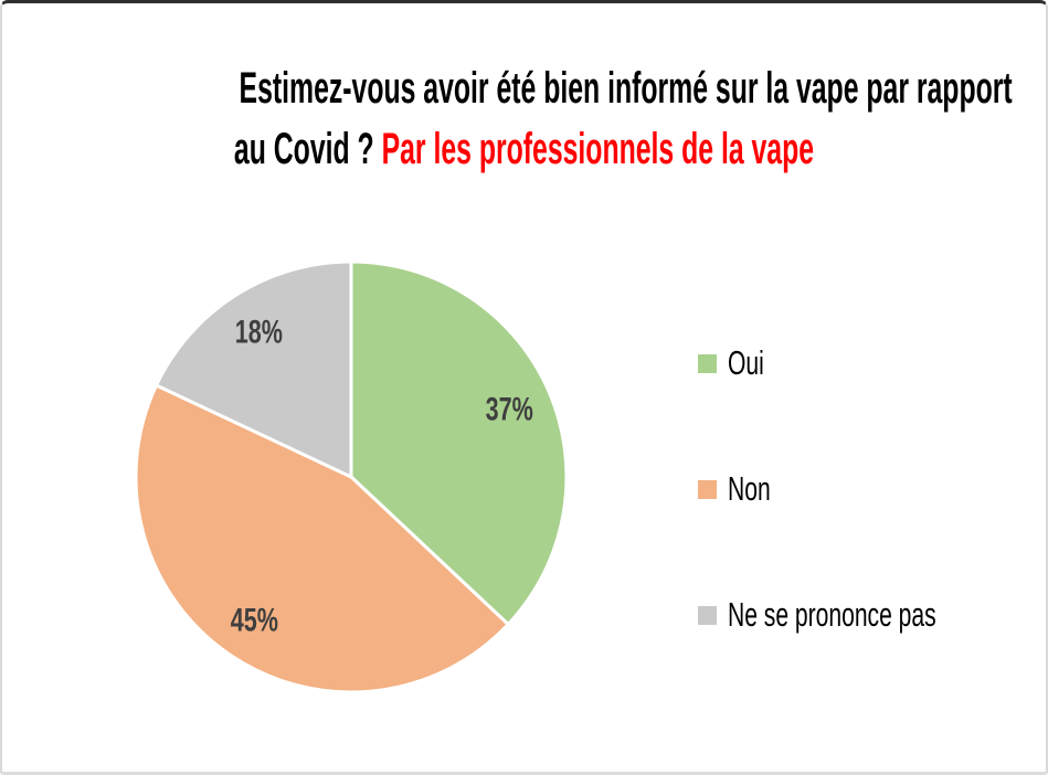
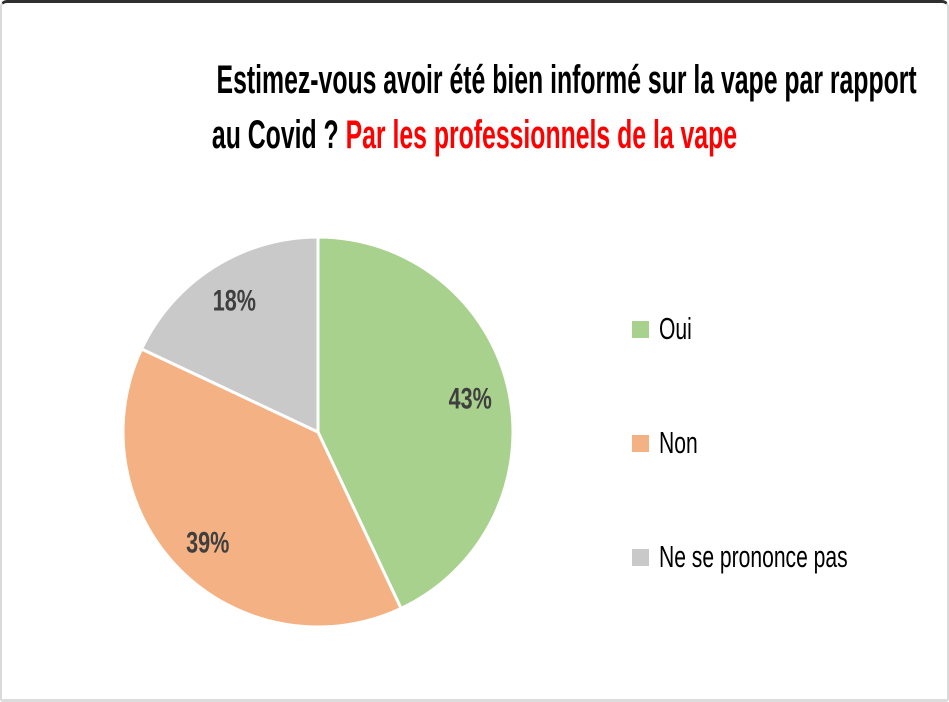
Oui: 37% -> 43%
Non: 45% -> 39%
